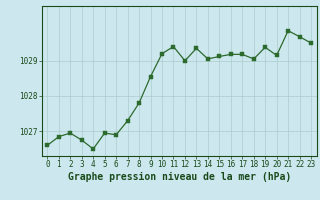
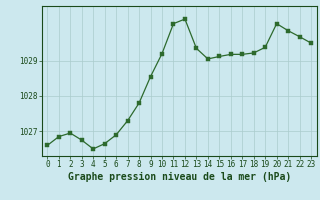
5: 1026.95 -> 1026.65
11: 1029.40 -> 1030.05
12: 1029.00 -> 1030.18
18: 1029.05 -> 1029.22
20: 1029.15 -> 1030.05
